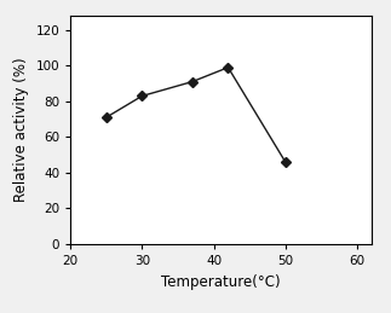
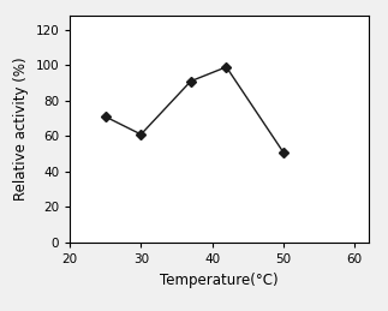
30: 83 -> 61
50: 46 -> 51
